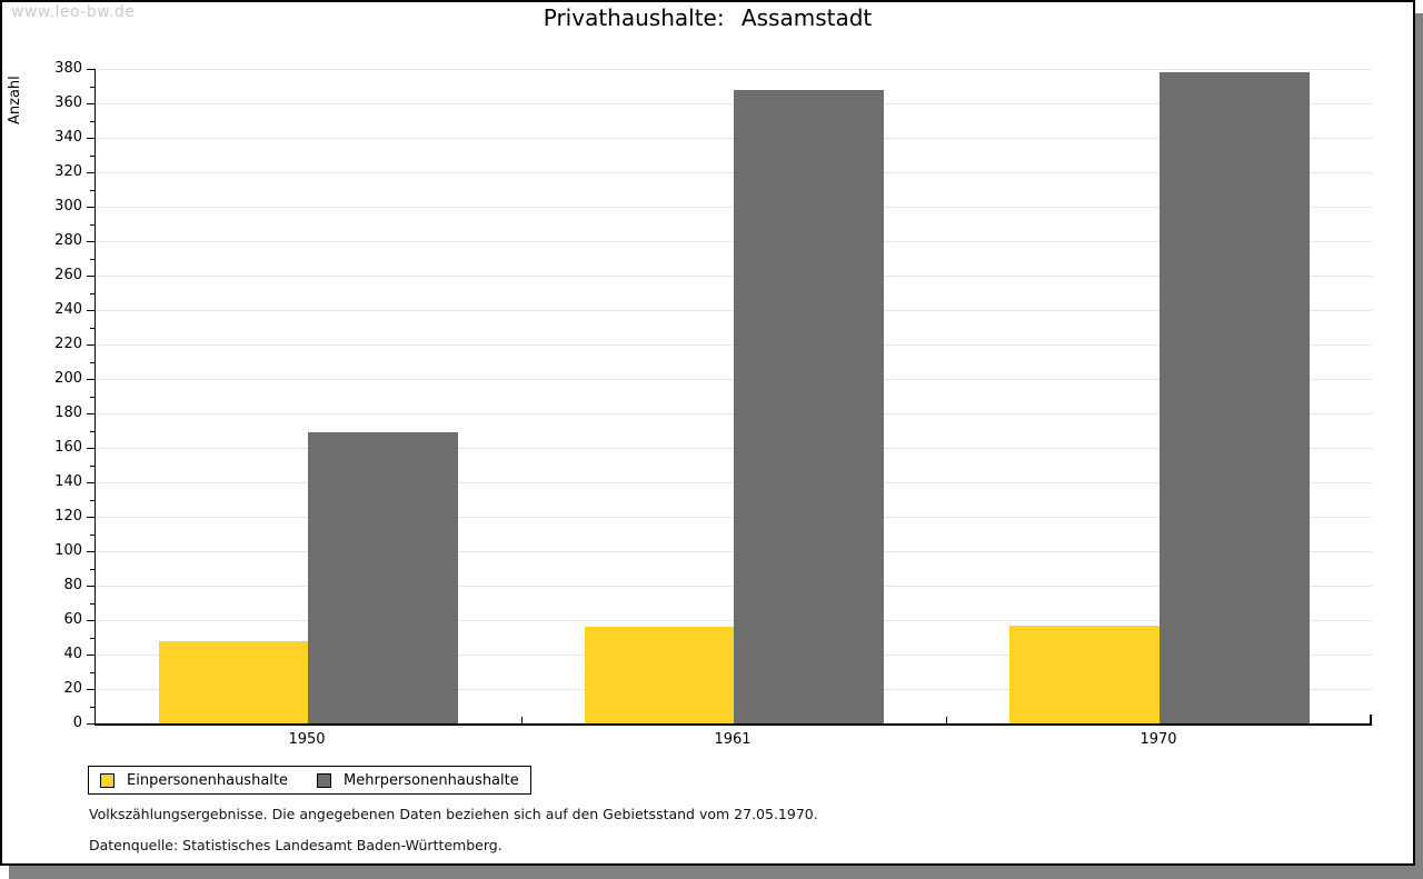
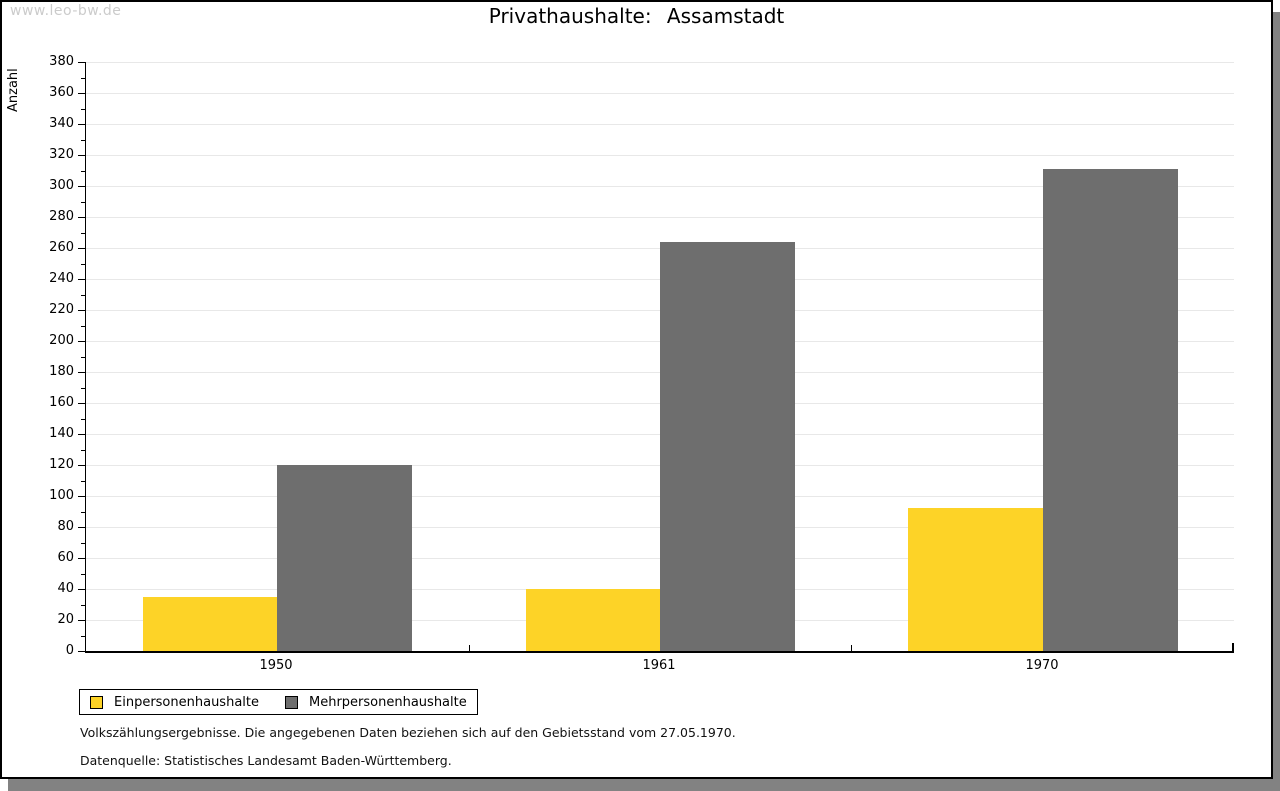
Einpersonenhaushalte/1950: 48 -> 35
Mehrpersonenhaushalte/1950: 169 -> 120
Einpersonenhaushalte/1961: 56 -> 40
Mehrpersonenhaushalte/1961: 368 -> 264
Einpersonenhaushalte/1970: 57 -> 92
Mehrpersonenhaushalte/1970: 378 -> 311
